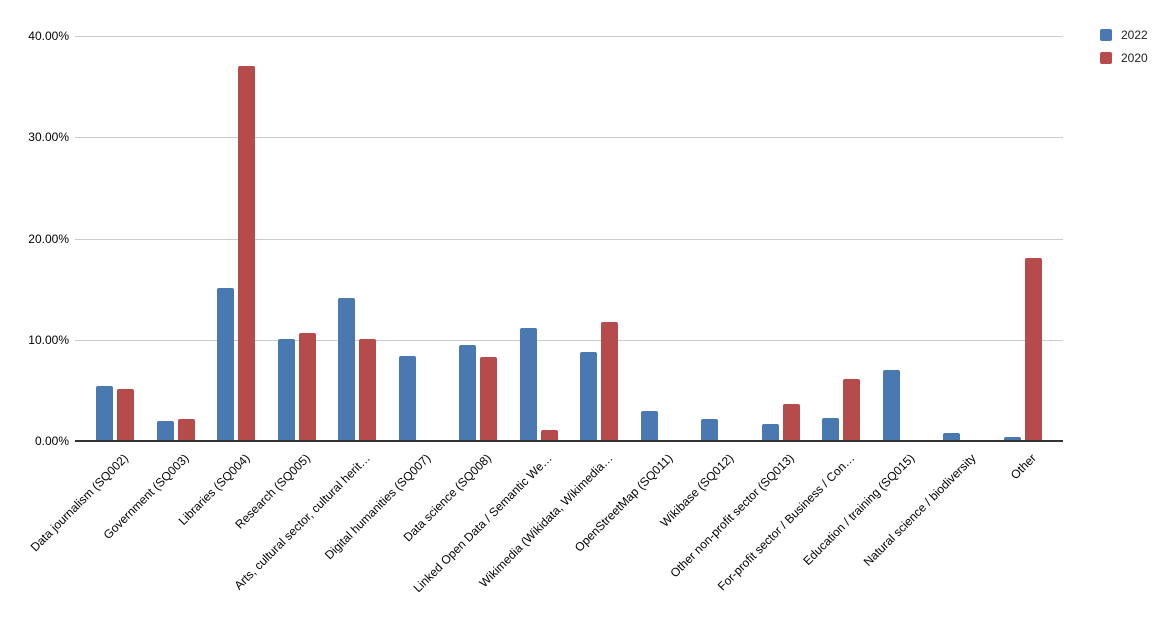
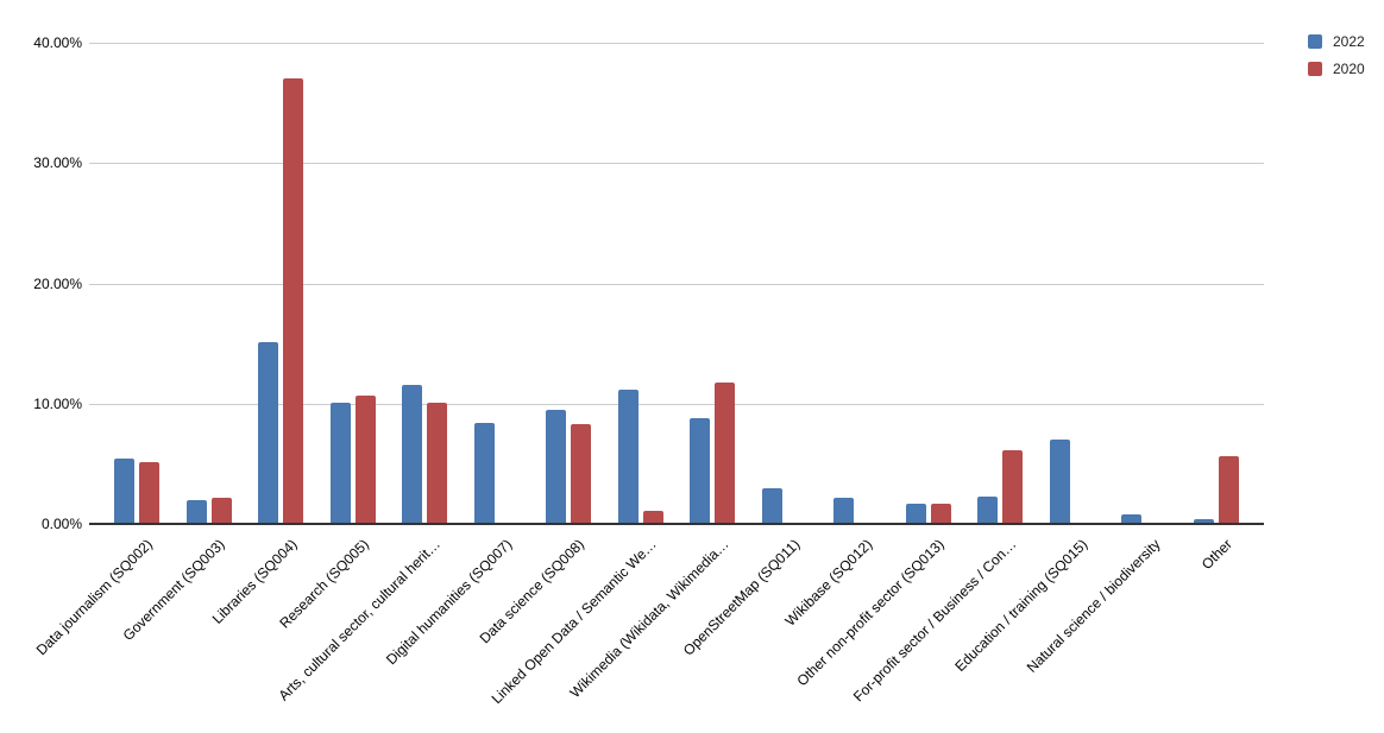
2022/Arts, cultural sector, cultural herit…: 14.1% -> 11.6%
2020/Other non-profit sector (SQ013): 3.7% -> 1.7%
2020/Other: 18.1% -> 5.6%
